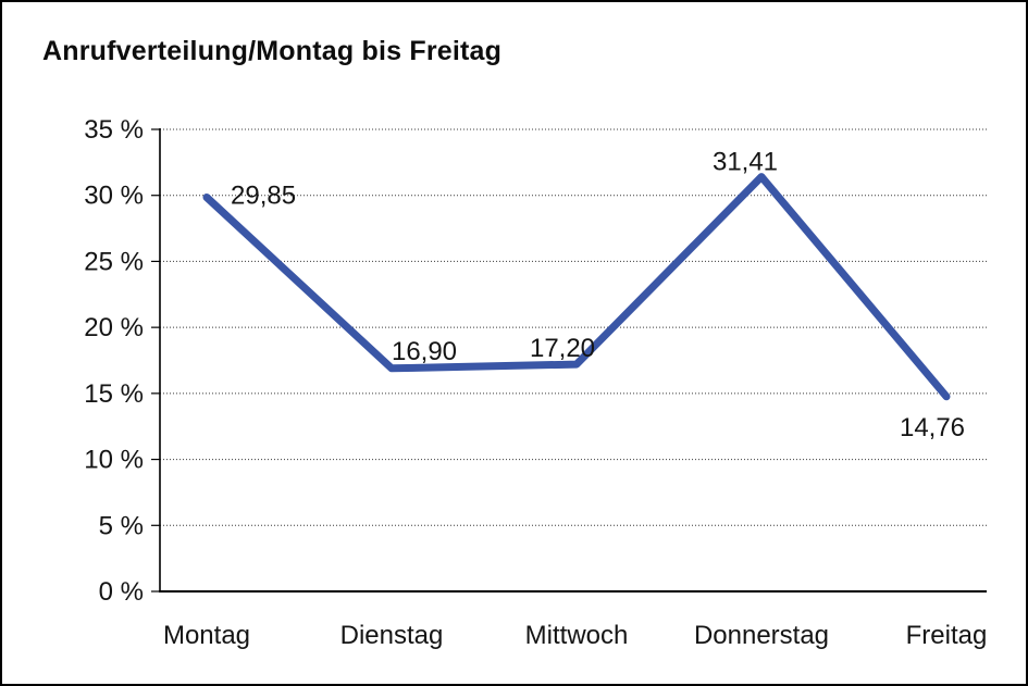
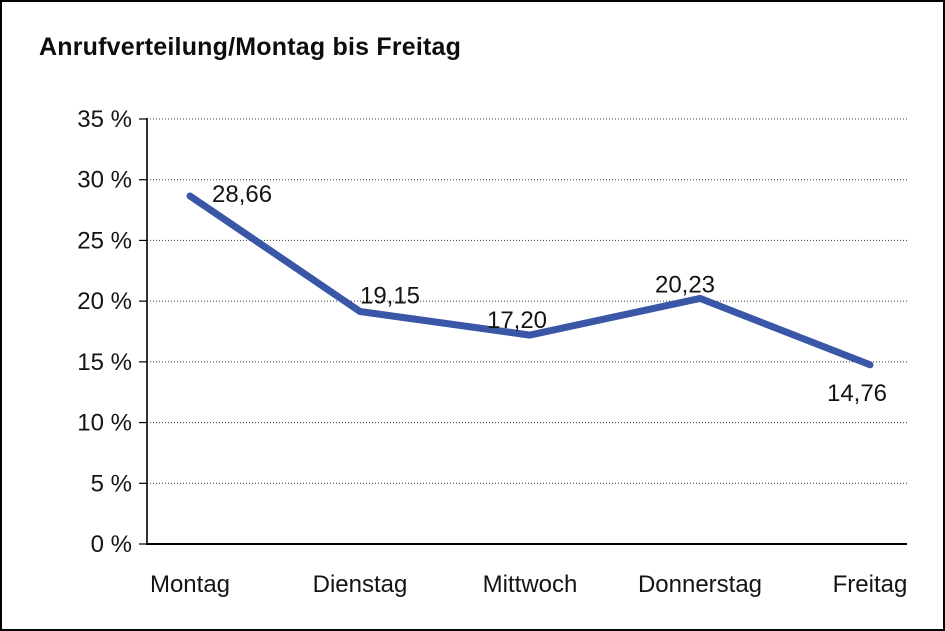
Montag: 29,85 -> 28,66
Dienstag: 16,90 -> 19,15
Donnerstag: 31,41 -> 20,23
